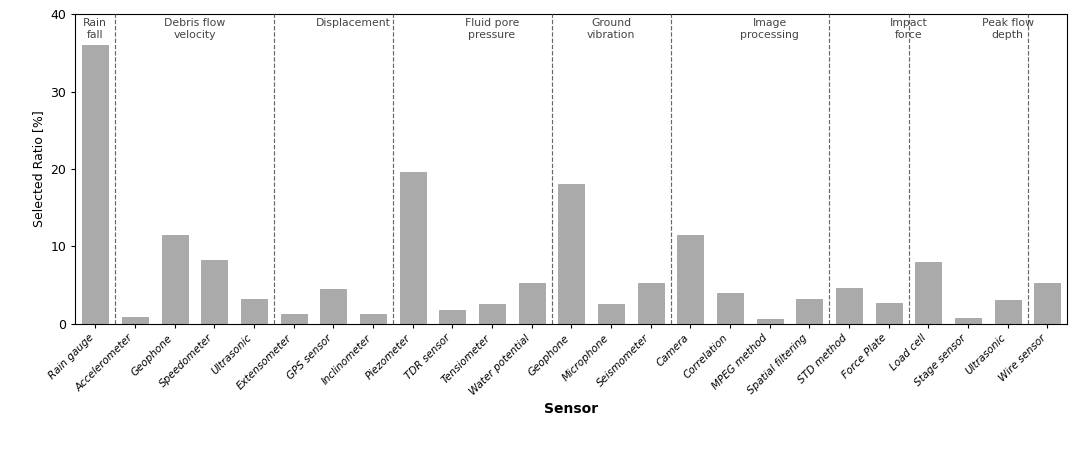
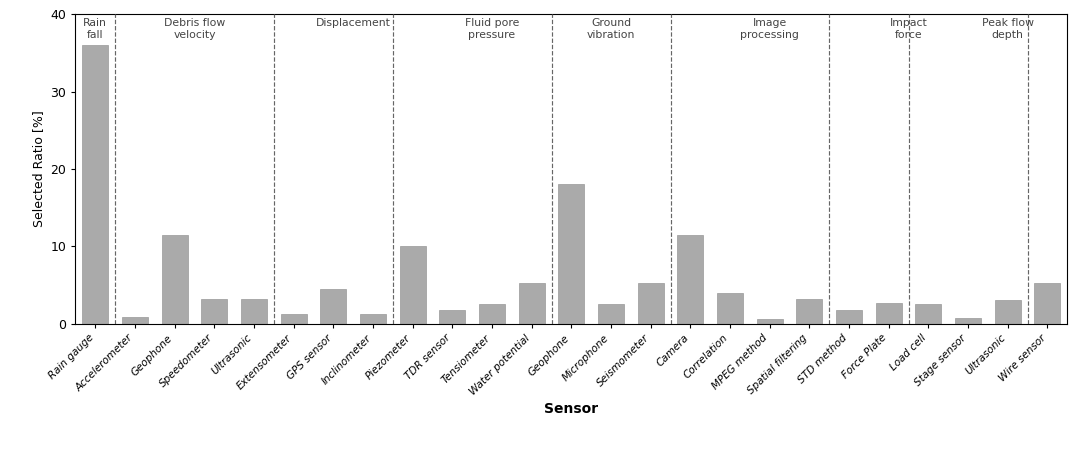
Speedometer: 8.2 -> 3.2
Piezometer: 19.6 -> 10.1
STD method: 4.6 -> 1.8
Load cell: 8.0 -> 2.6
